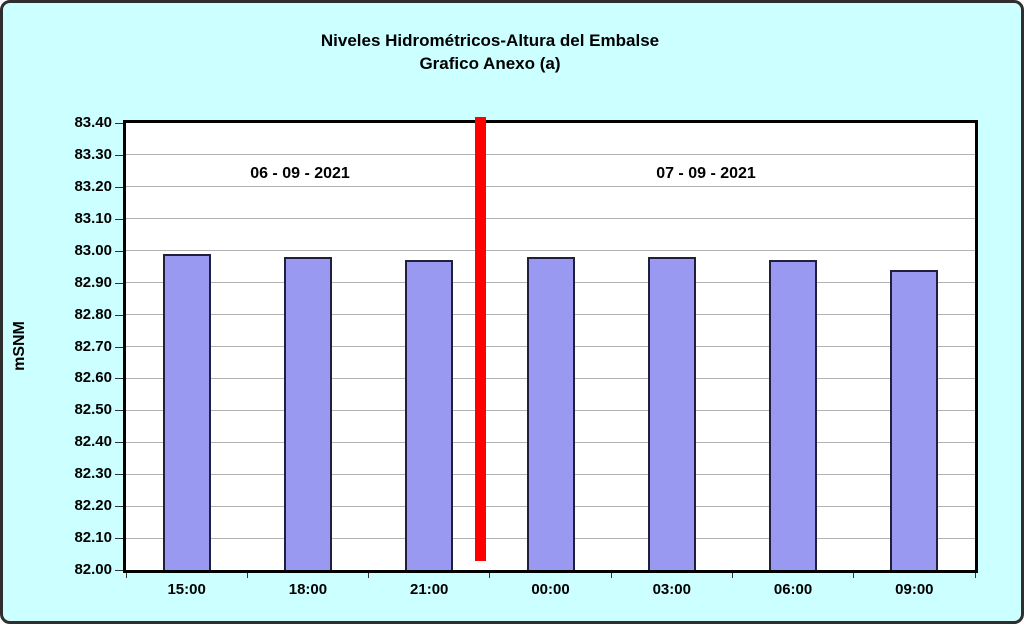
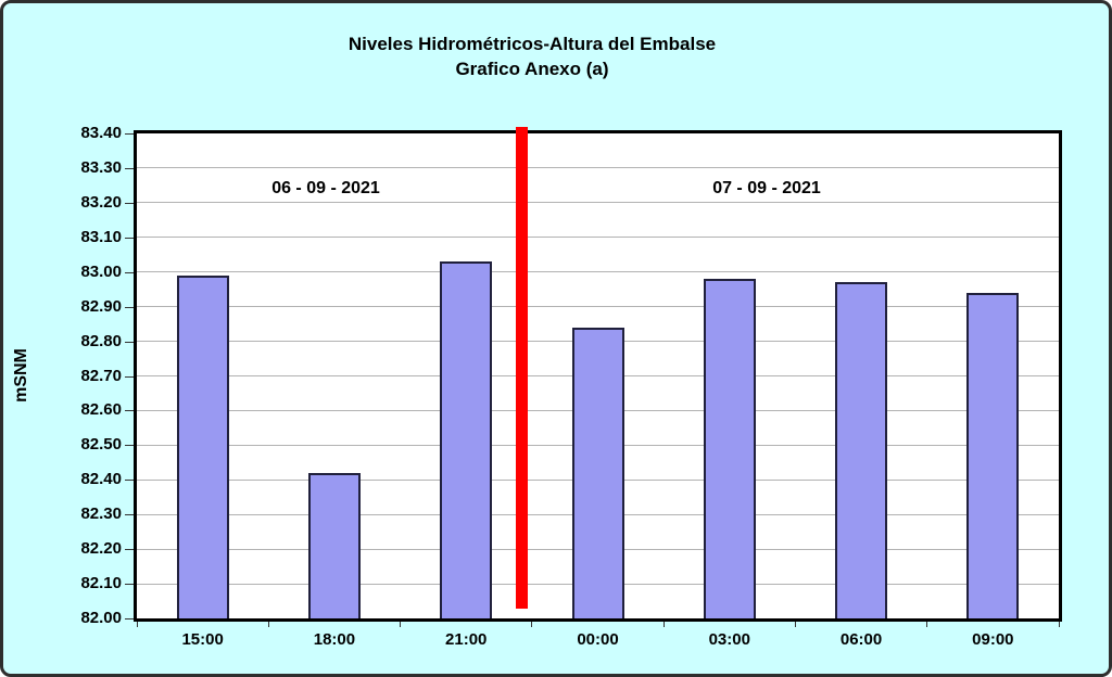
18:00: 82.98 -> 82.42
21:00: 82.97 -> 83.03
00:00: 82.98 -> 82.84
